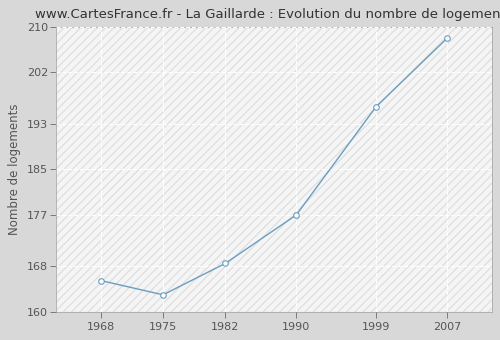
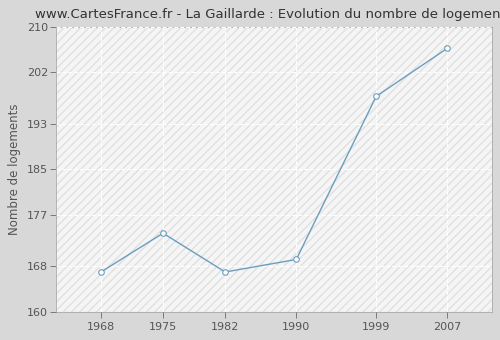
1968: 165.5 -> 167.0
1975: 163.0 -> 173.8
1982: 168.5 -> 167.0
1990: 177.0 -> 169.2
1999: 196.0 -> 197.8
2007: 208.0 -> 206.2
